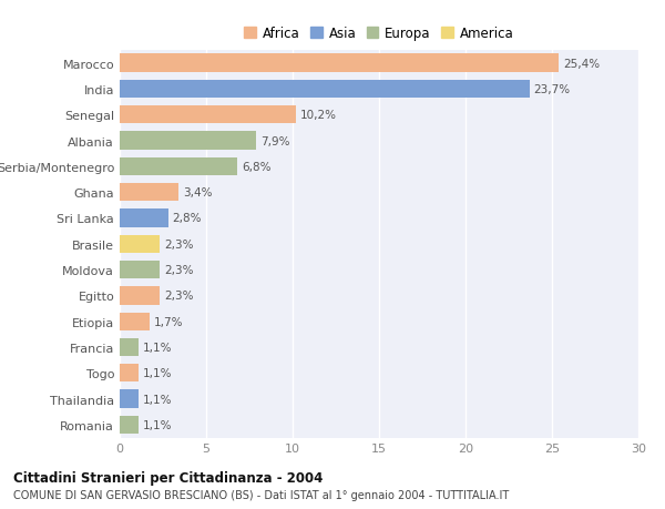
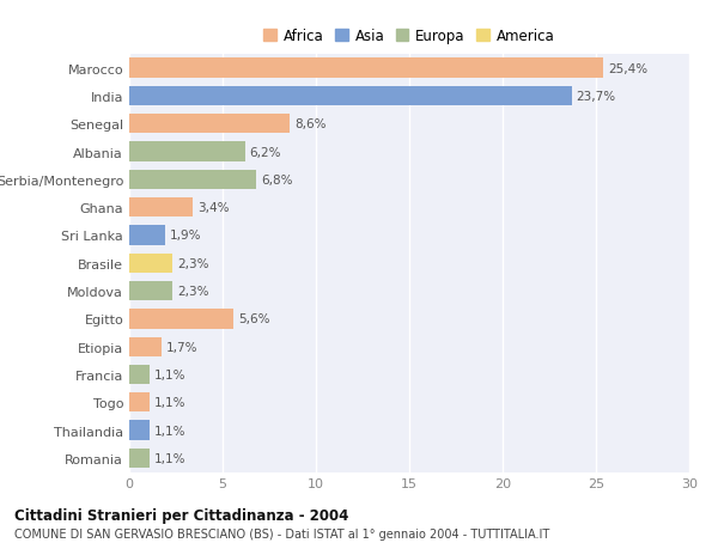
Senegal: 10,2% -> 8,6%
Albania: 7,9% -> 6,2%
Sri Lanka: 2,8% -> 1,9%
Egitto: 2,3% -> 5,6%
